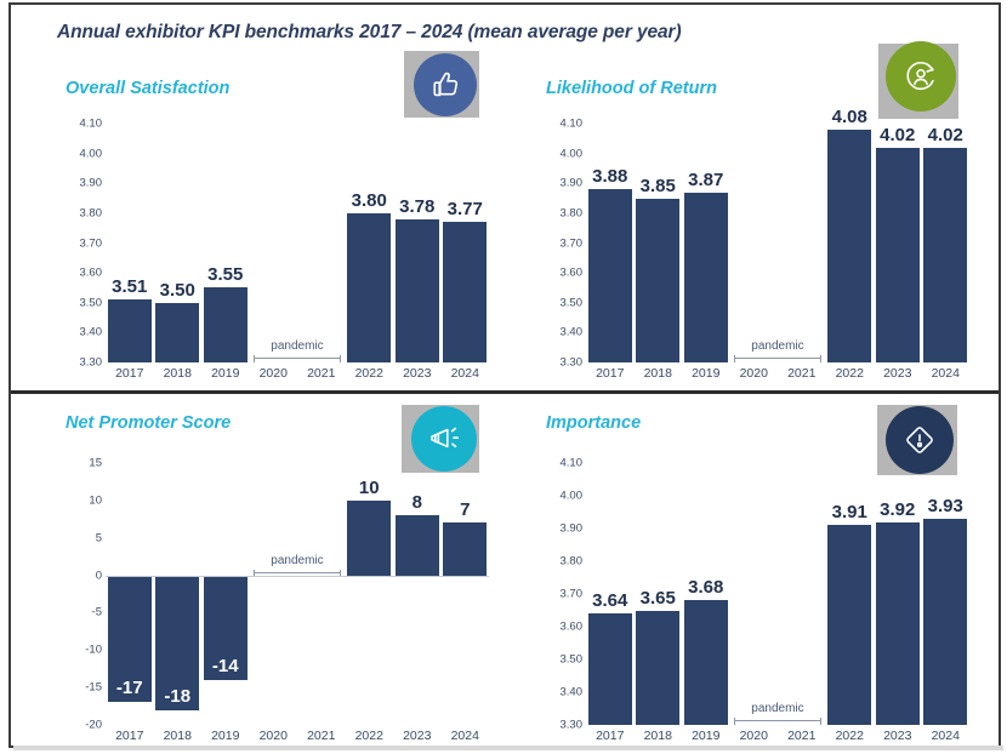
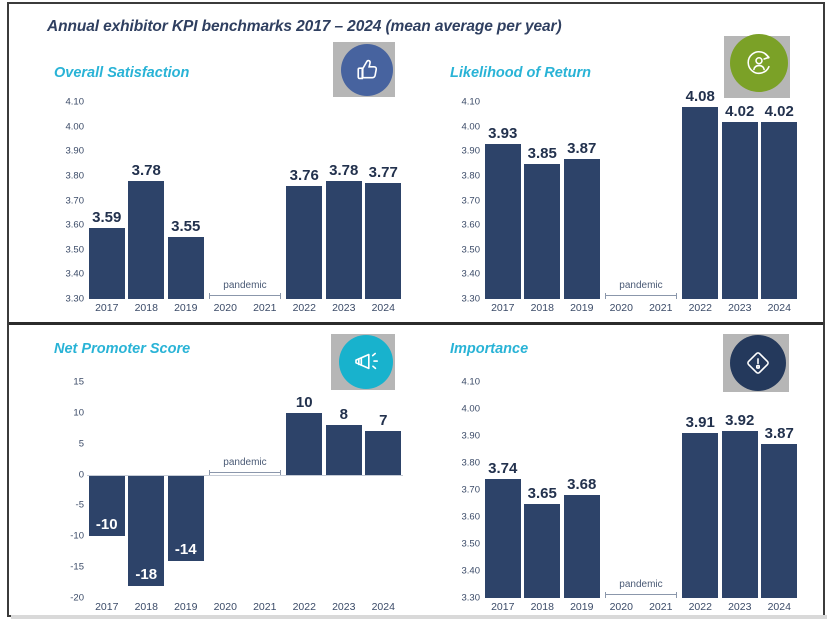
Overall Satisfaction/2017: 3.51 -> 3.59
Overall Satisfaction/2018: 3.50 -> 3.78
Overall Satisfaction/2022: 3.80 -> 3.76
Likelihood of Return/2017: 3.88 -> 3.93
Net Promoter Score/2017: -17 -> -10
Importance/2017: 3.64 -> 3.74
Importance/2024: 3.93 -> 3.87
